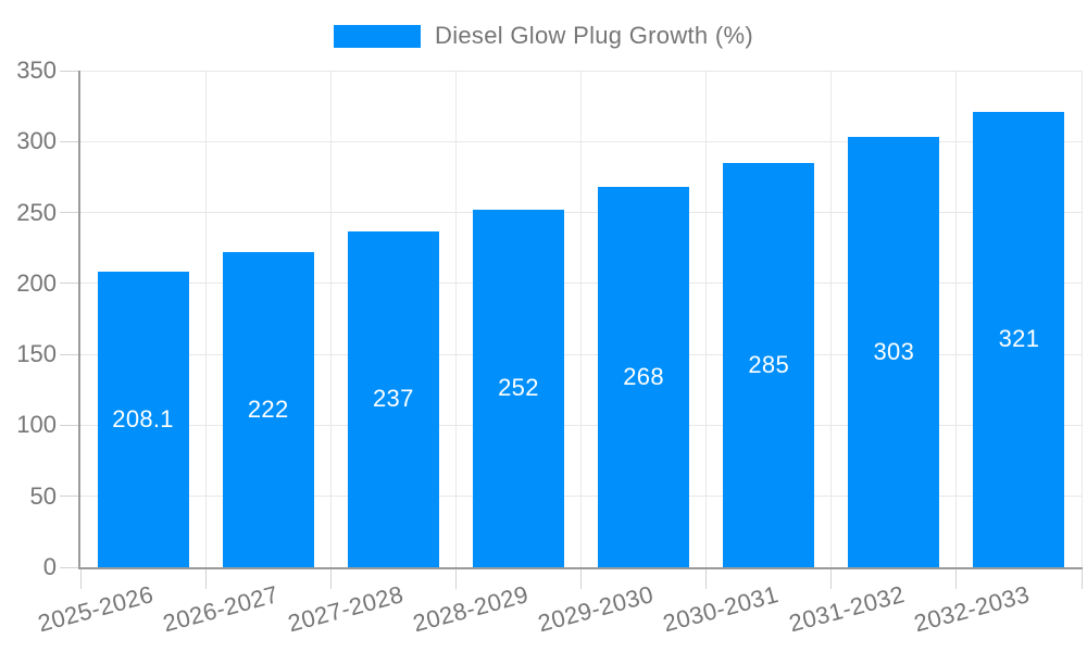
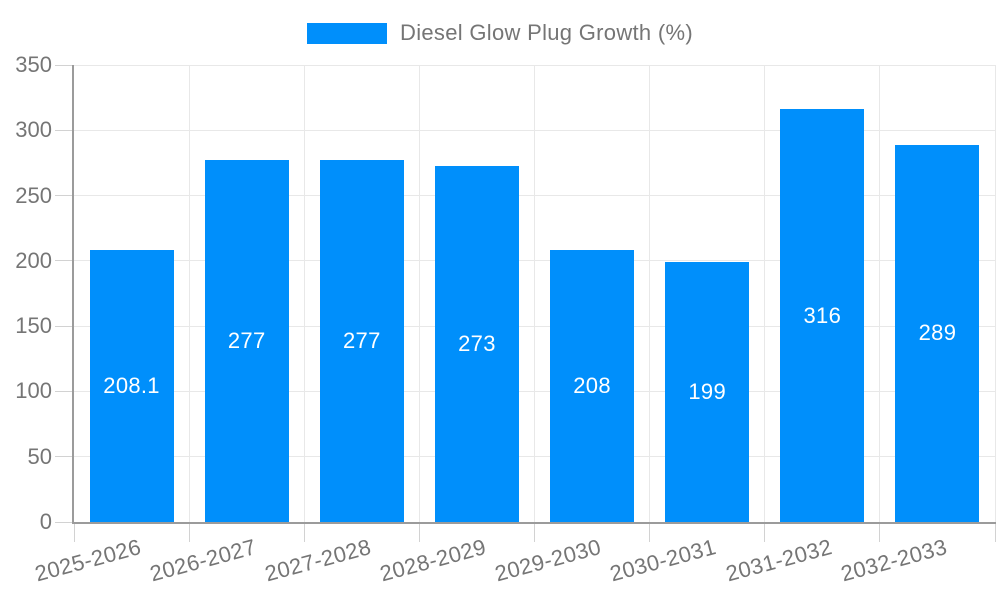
2026-2027: 222 -> 277
2027-2028: 237 -> 277
2028-2029: 252 -> 273
2029-2030: 268 -> 208
2030-2031: 285 -> 199
2031-2032: 303 -> 316
2032-2033: 321 -> 289
